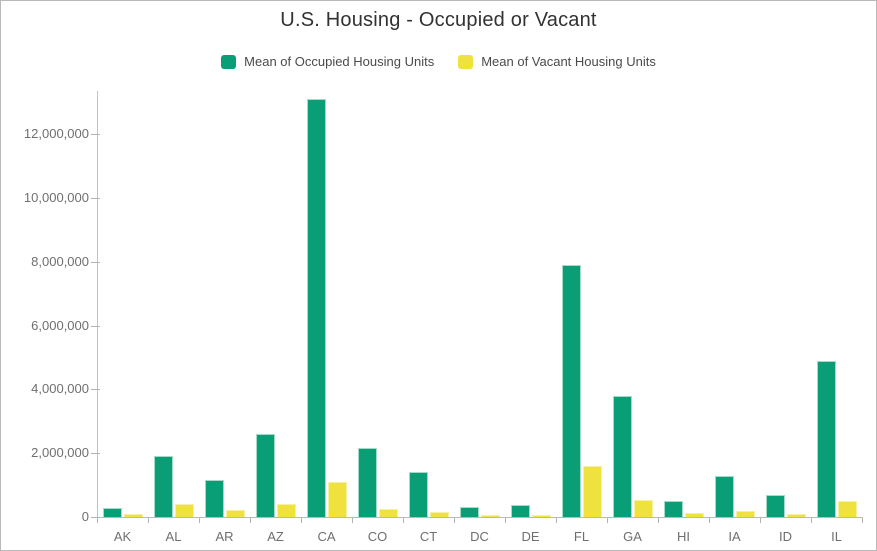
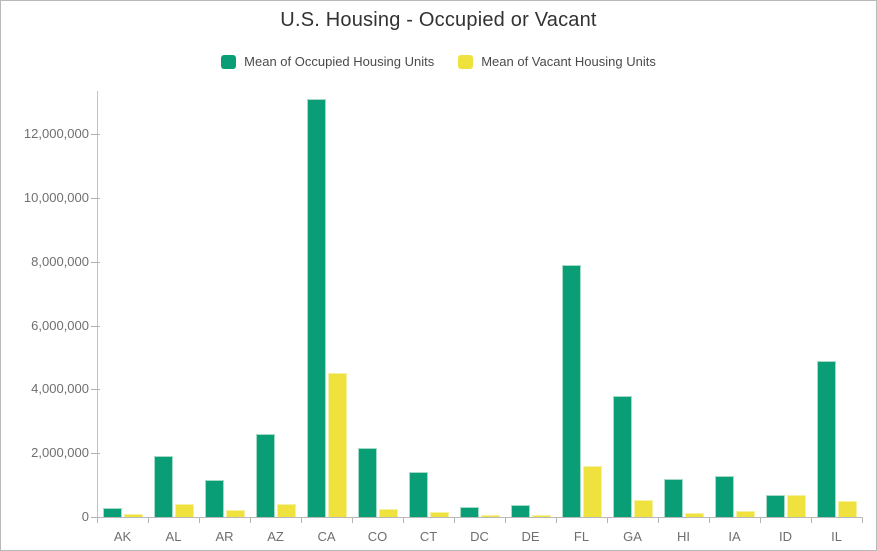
Mean of Vacant Housing Units/CA: 1100000 -> 4500000
Mean of Occupied Housing Units/HI: 500000 -> 1200000
Mean of Vacant Housing Units/ID: 100000 -> 700000
